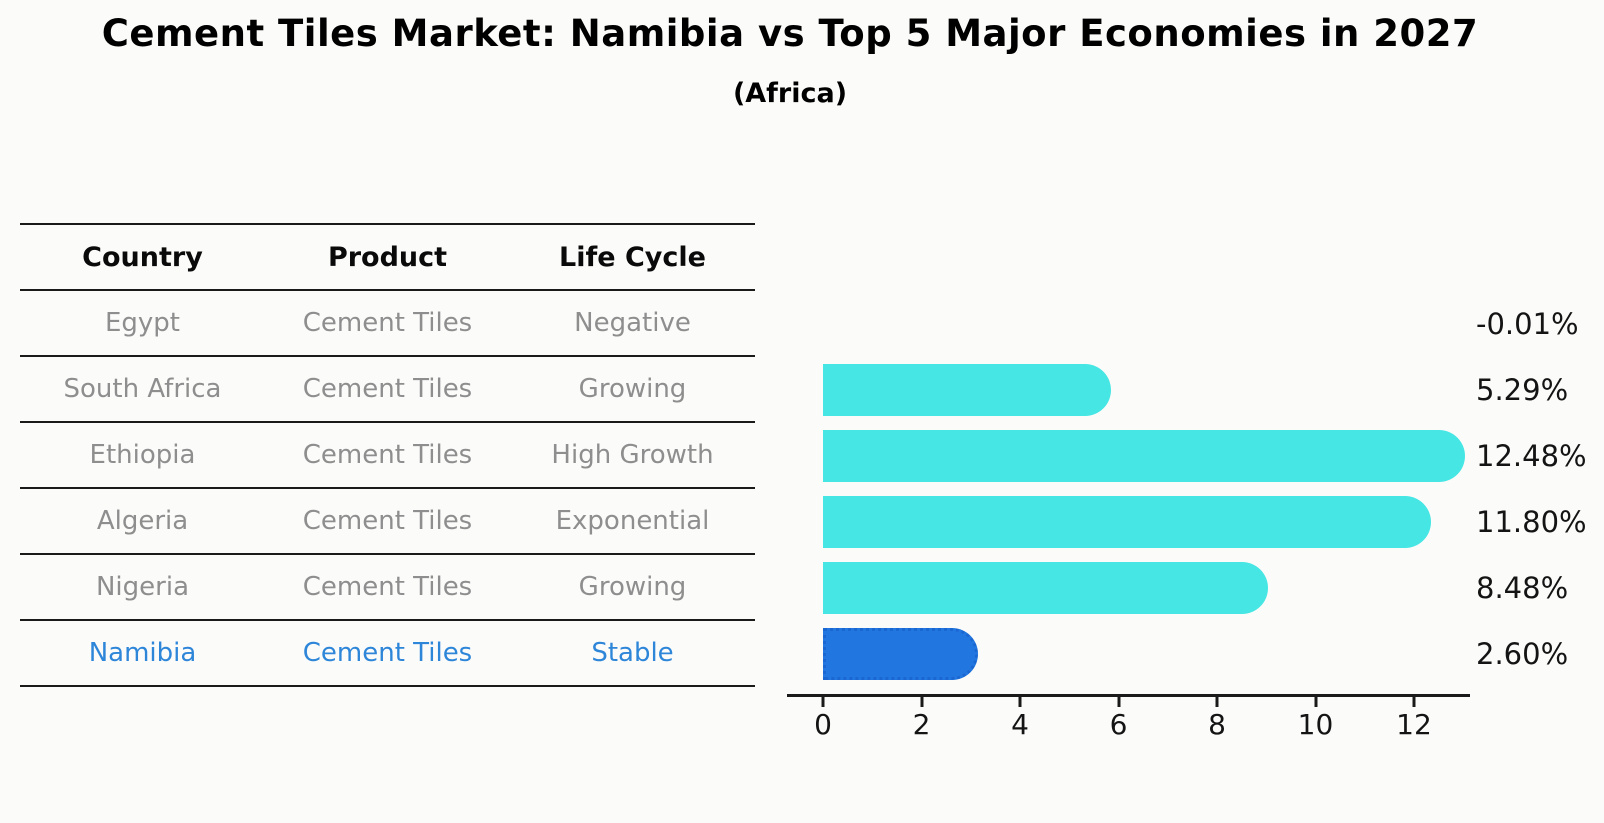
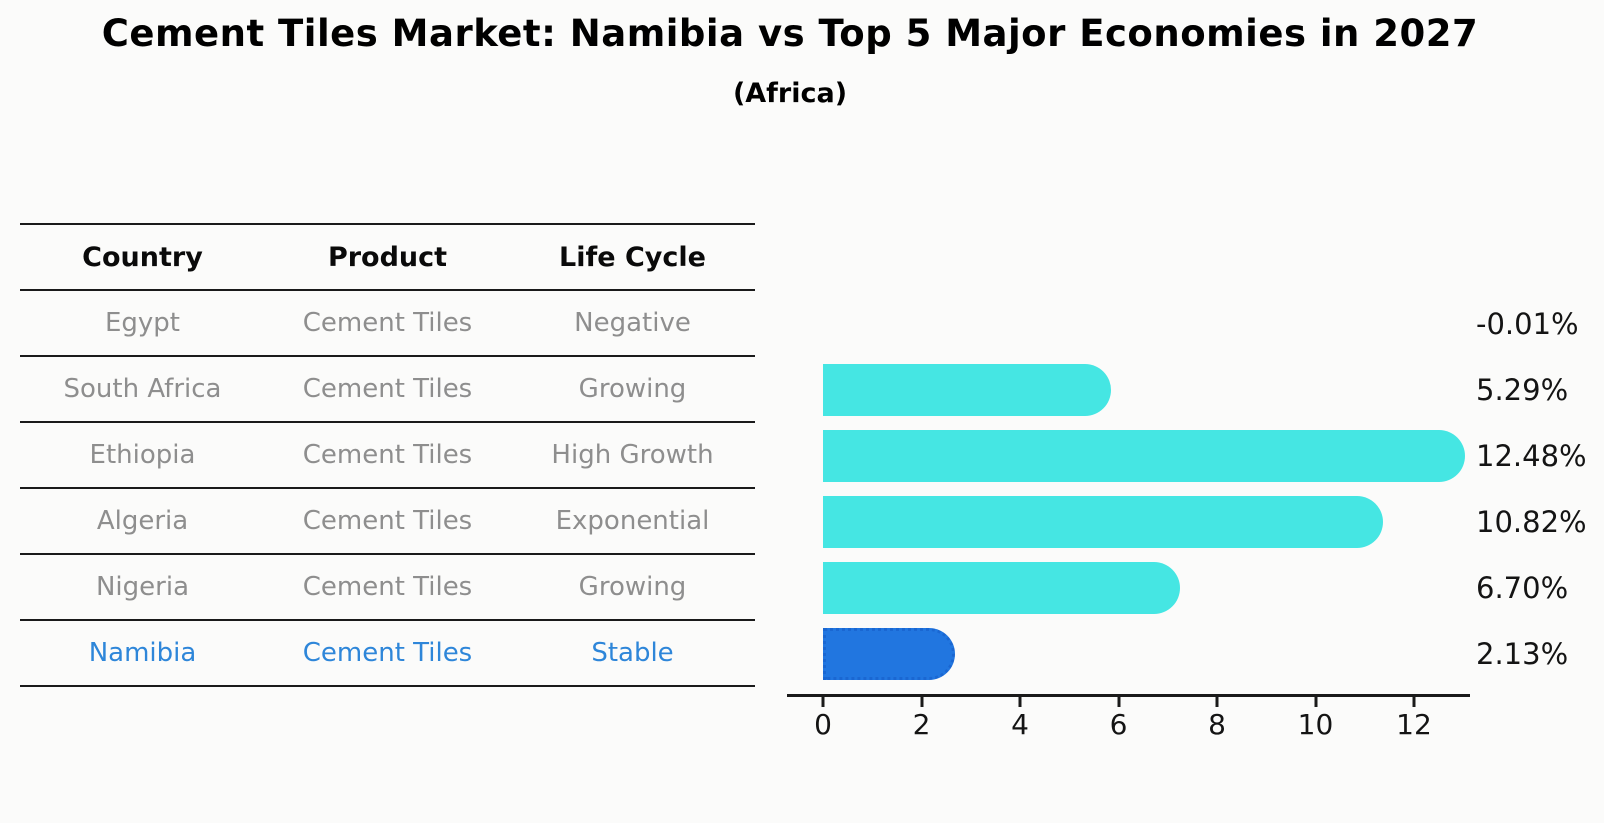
Algeria: 11.80% -> 10.82%
Nigeria: 8.48% -> 6.70%
Namibia: 2.60% -> 2.13%
